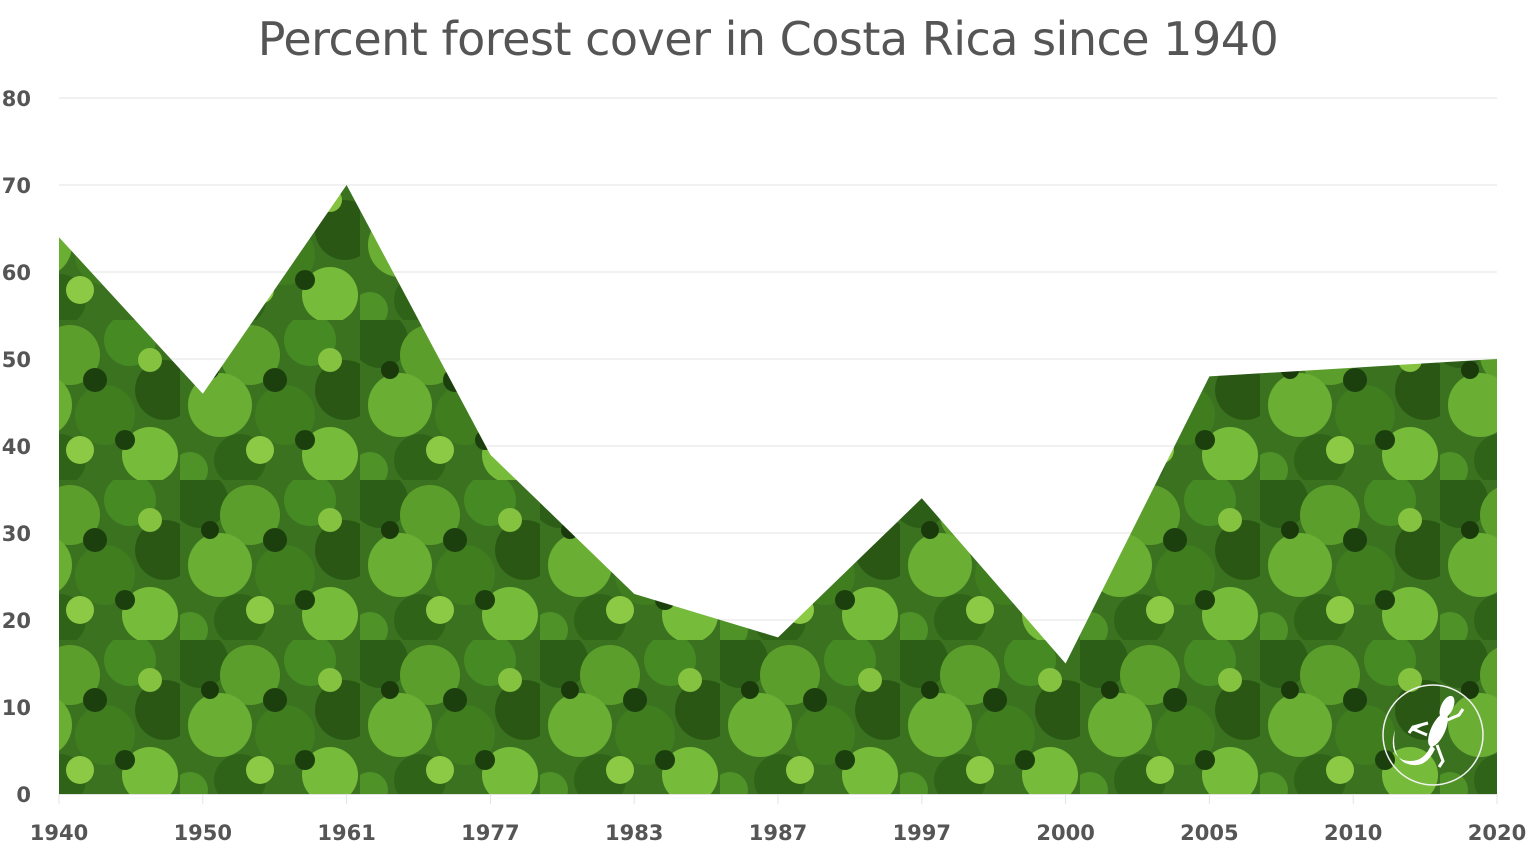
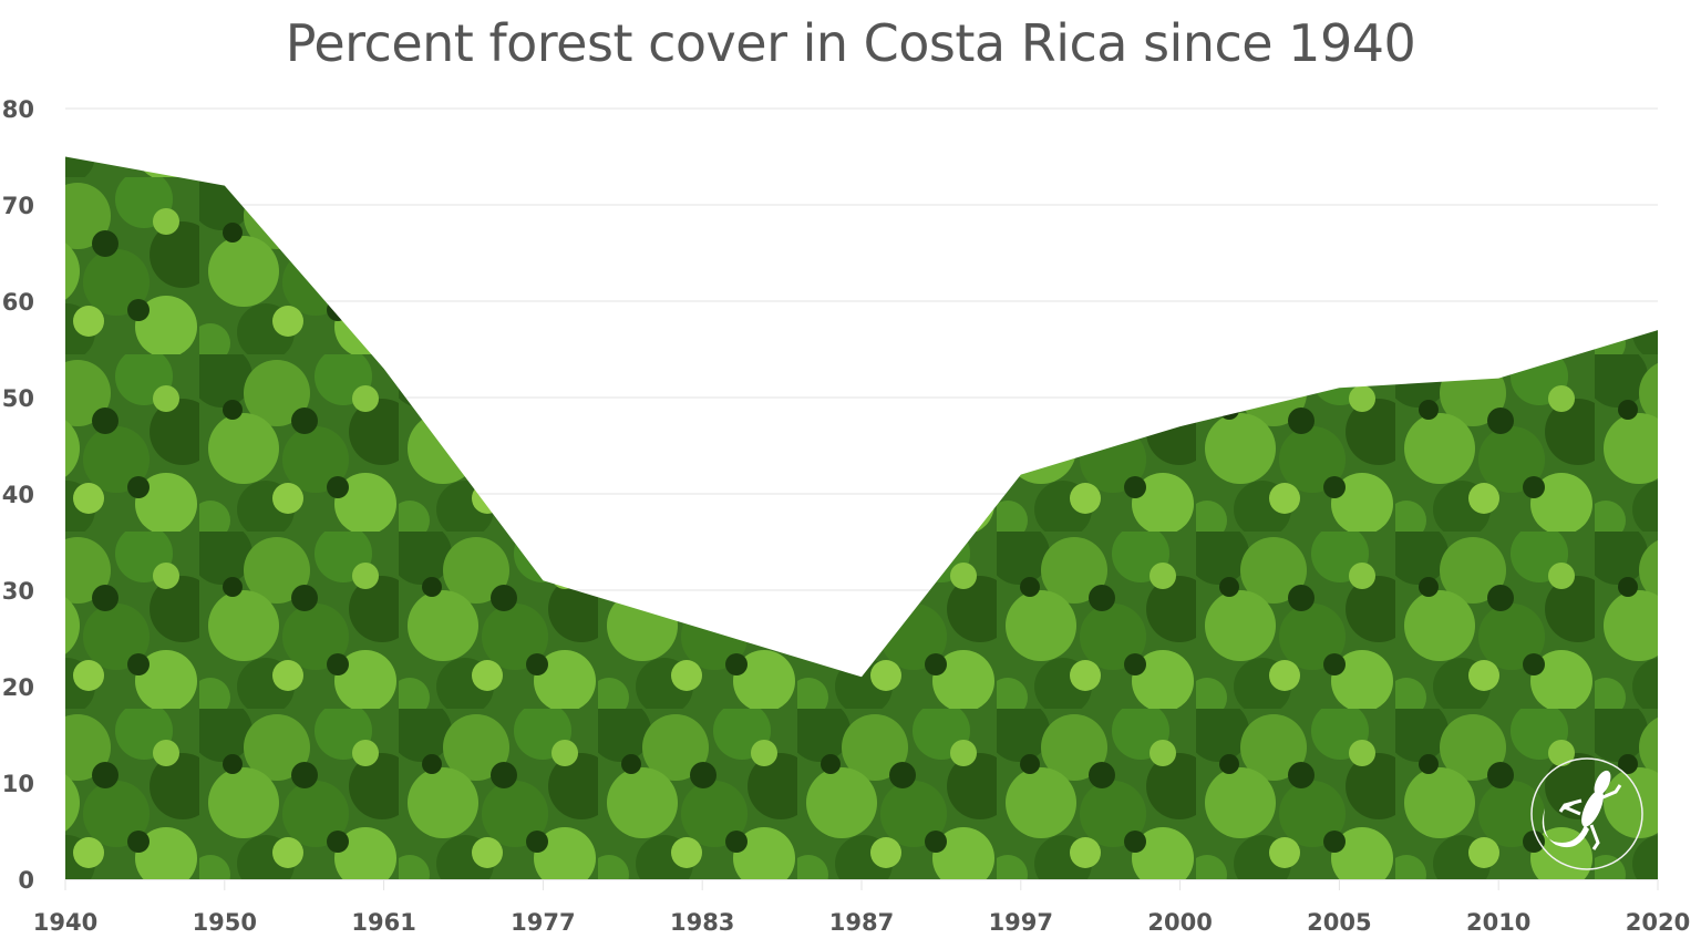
1940: 64 -> 75
1950: 46 -> 72
1961: 70 -> 53
1977: 39 -> 31
1983: 23 -> 26
1987: 18 -> 21
1997: 34 -> 42
2000: 15 -> 47
2005: 48 -> 51
2010: 49 -> 52
2020: 50 -> 57
